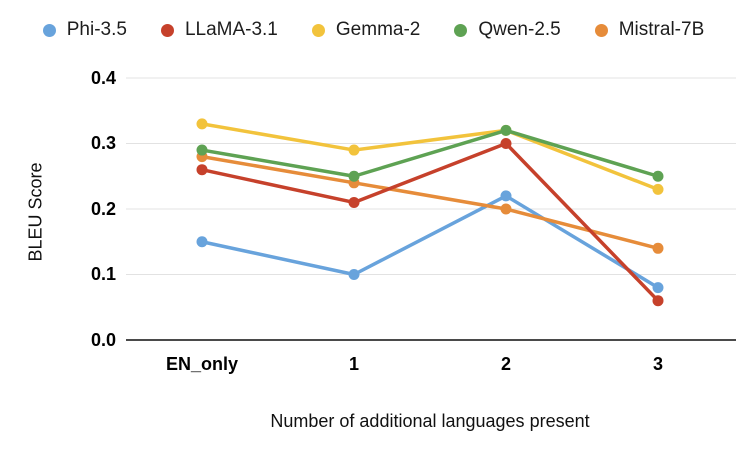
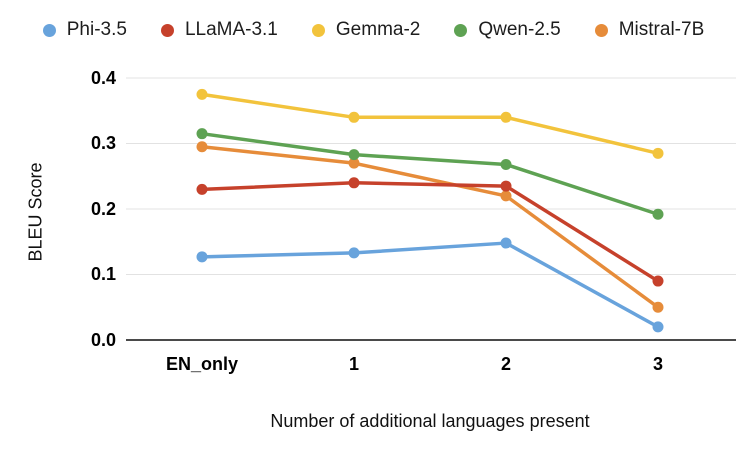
Phi-3.5/EN_only: 0.15 -> 0.13
LLaMA-3.1/EN_only: 0.26 -> 0.23
Gemma-2/EN_only: 0.33 -> 0.38
Qwen-2.5/EN_only: 0.29 -> 0.32
Mistral-7B/EN_only: 0.28 -> 0.29
Phi-3.5/1: 0.10 -> 0.13
LLaMA-3.1/1: 0.21 -> 0.24
Gemma-2/1: 0.29 -> 0.34
Qwen-2.5/1: 0.25 -> 0.28
Mistral-7B/1: 0.24 -> 0.27
Phi-3.5/2: 0.22 -> 0.15
LLaMA-3.1/2: 0.30 -> 0.23
Gemma-2/2: 0.32 -> 0.34
Qwen-2.5/2: 0.32 -> 0.27
Mistral-7B/2: 0.20 -> 0.22
Phi-3.5/3: 0.08 -> 0.02
LLaMA-3.1/3: 0.06 -> 0.09
Gemma-2/3: 0.23 -> 0.28
Qwen-2.5/3: 0.25 -> 0.19
Mistral-7B/3: 0.14 -> 0.05
